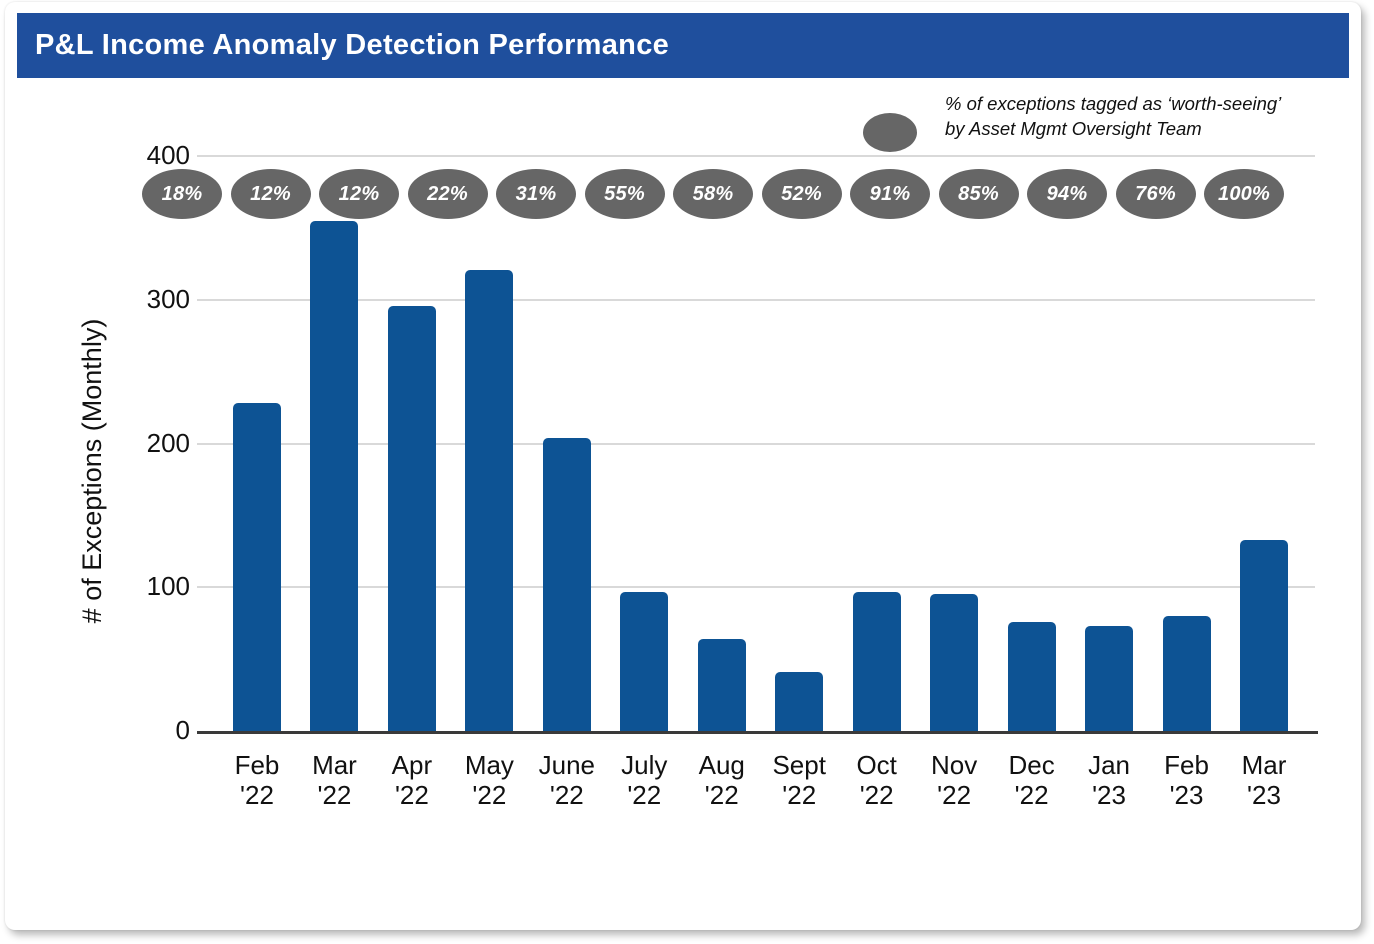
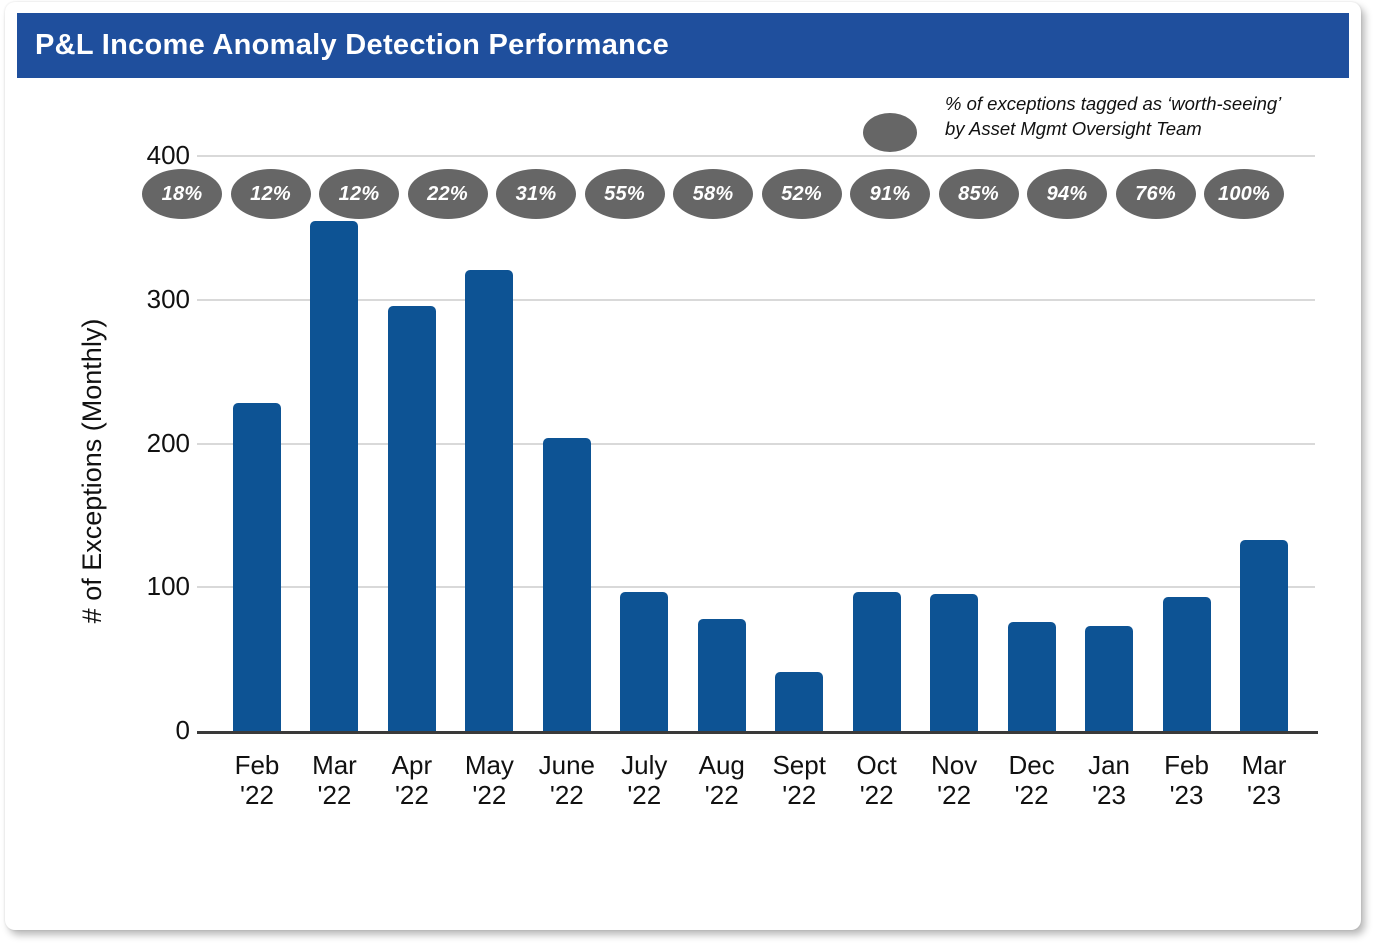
Aug '22: 64 -> 78
Feb '23: 80 -> 93
